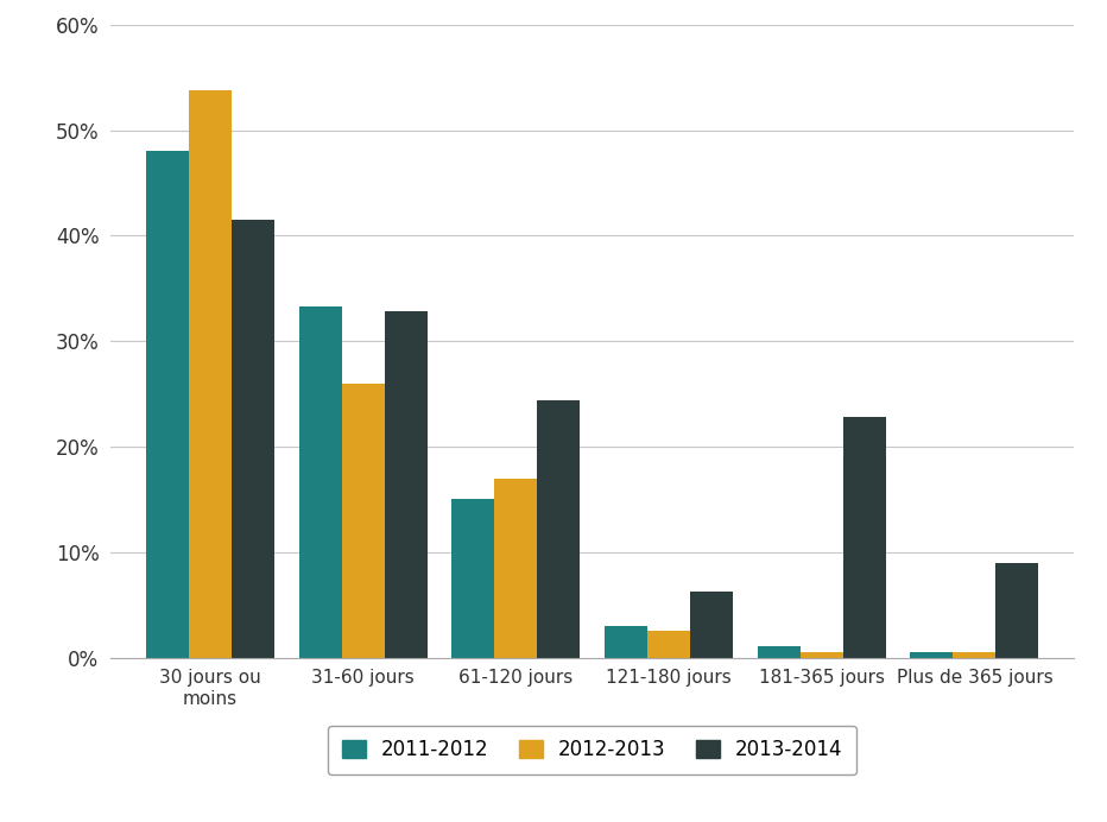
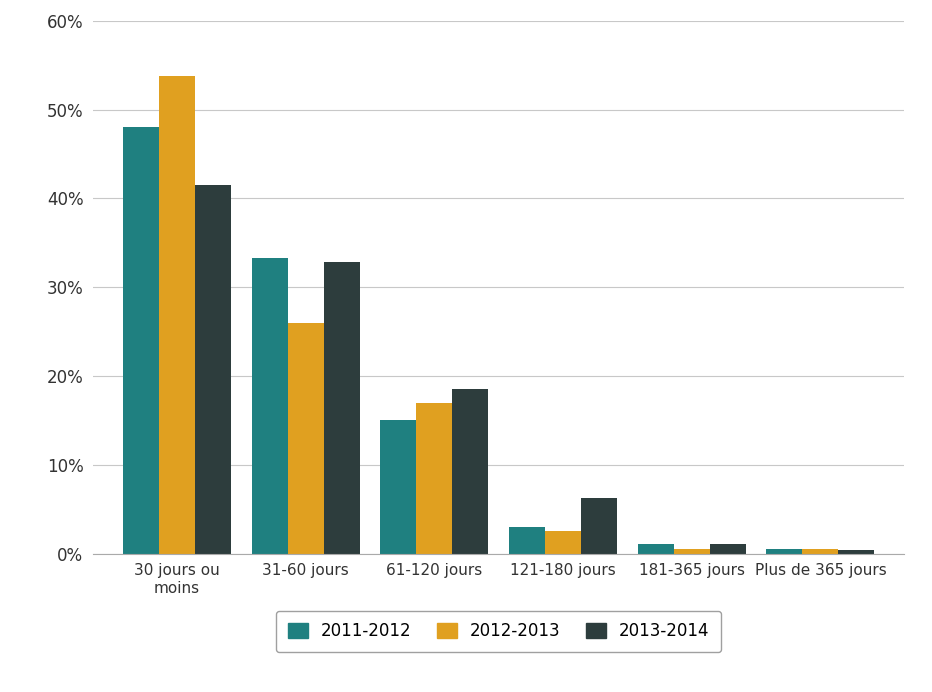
2013-2014/61-120 jours: 24.4% -> 18.5%
2013-2014/181-365 jours: 22.8% -> 1.1%
2013-2014/Plus de 365 jours: 9.0% -> 0.4%
